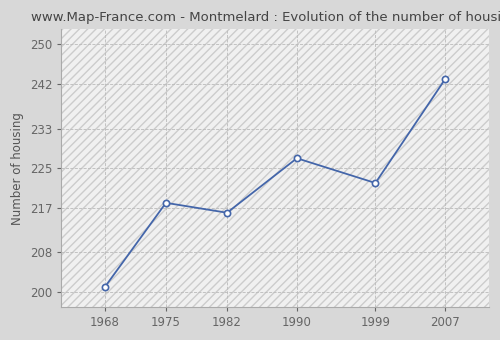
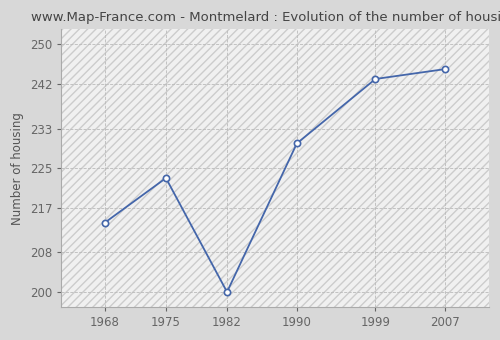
1968: 201 -> 214
1975: 218 -> 223
1982: 216 -> 200
1990: 227 -> 230
1999: 222 -> 243
2007: 243 -> 245
